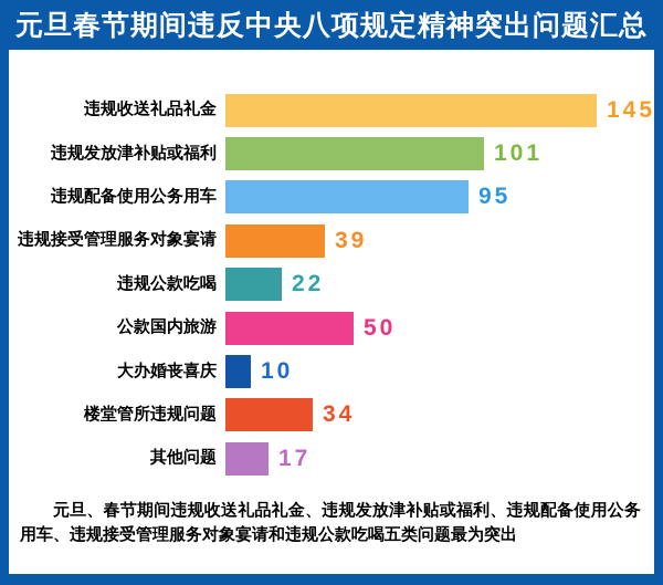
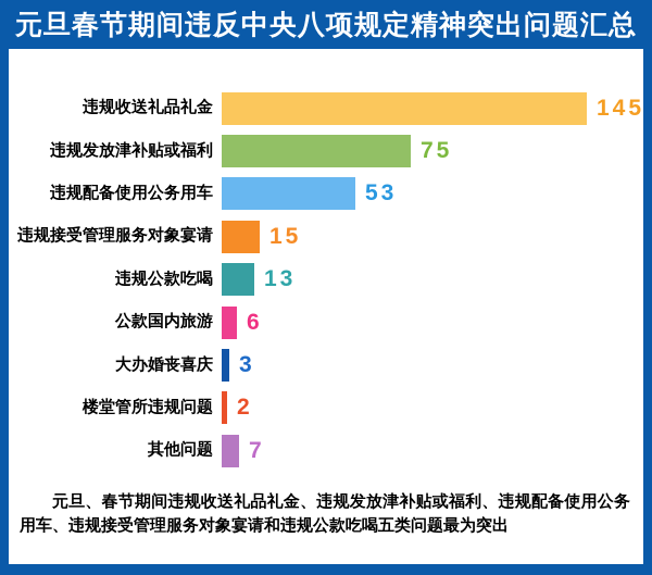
违规发放津补贴或福利: 101 -> 75
违规配备使用公务用车: 95 -> 53
违规接受管理服务对象宴请: 39 -> 15
违规公款吃喝: 22 -> 13
公款国内旅游: 50 -> 6
大办婚丧喜庆: 10 -> 3
楼堂管所违规问题: 34 -> 2
其他问题: 17 -> 7
